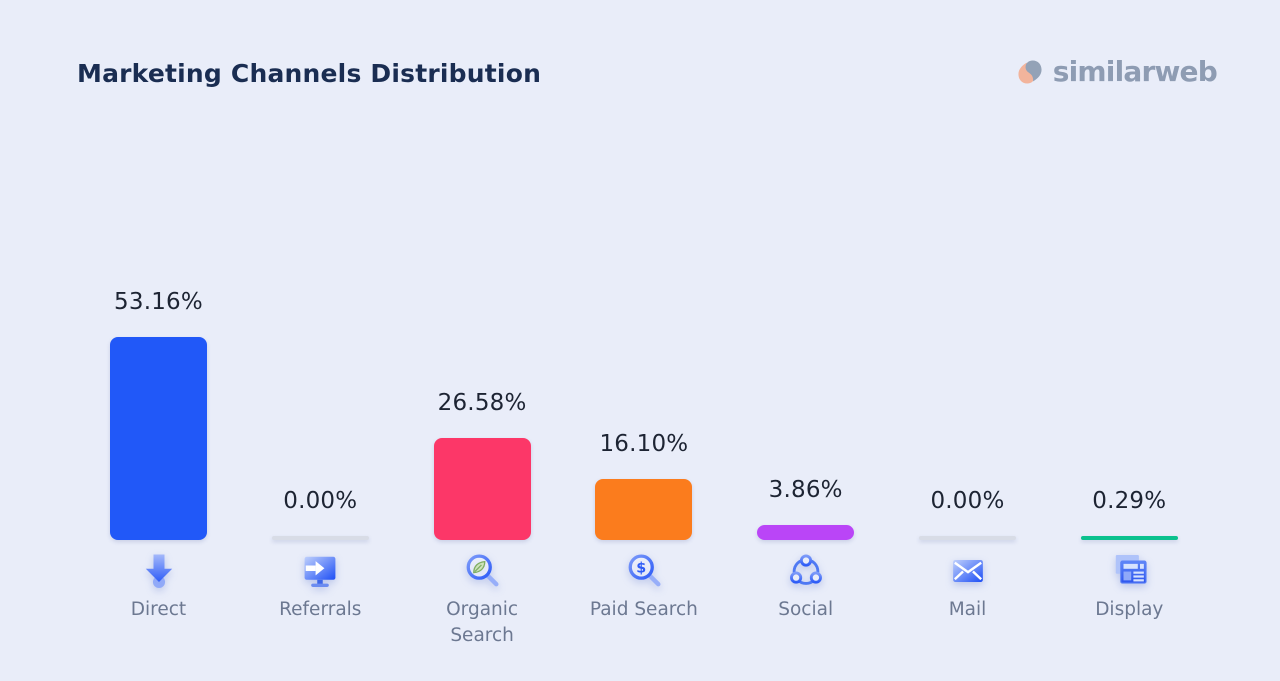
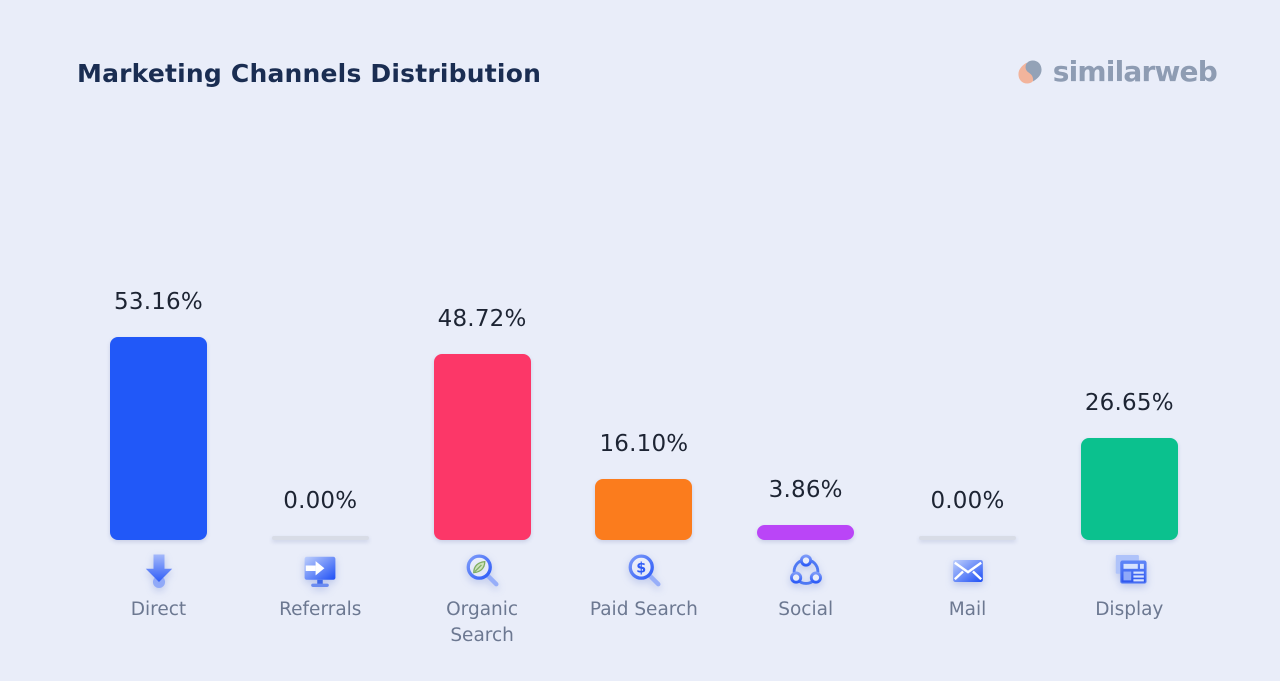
Organic Search: 26.58% -> 48.72%
Display: 0.29% -> 26.65%
